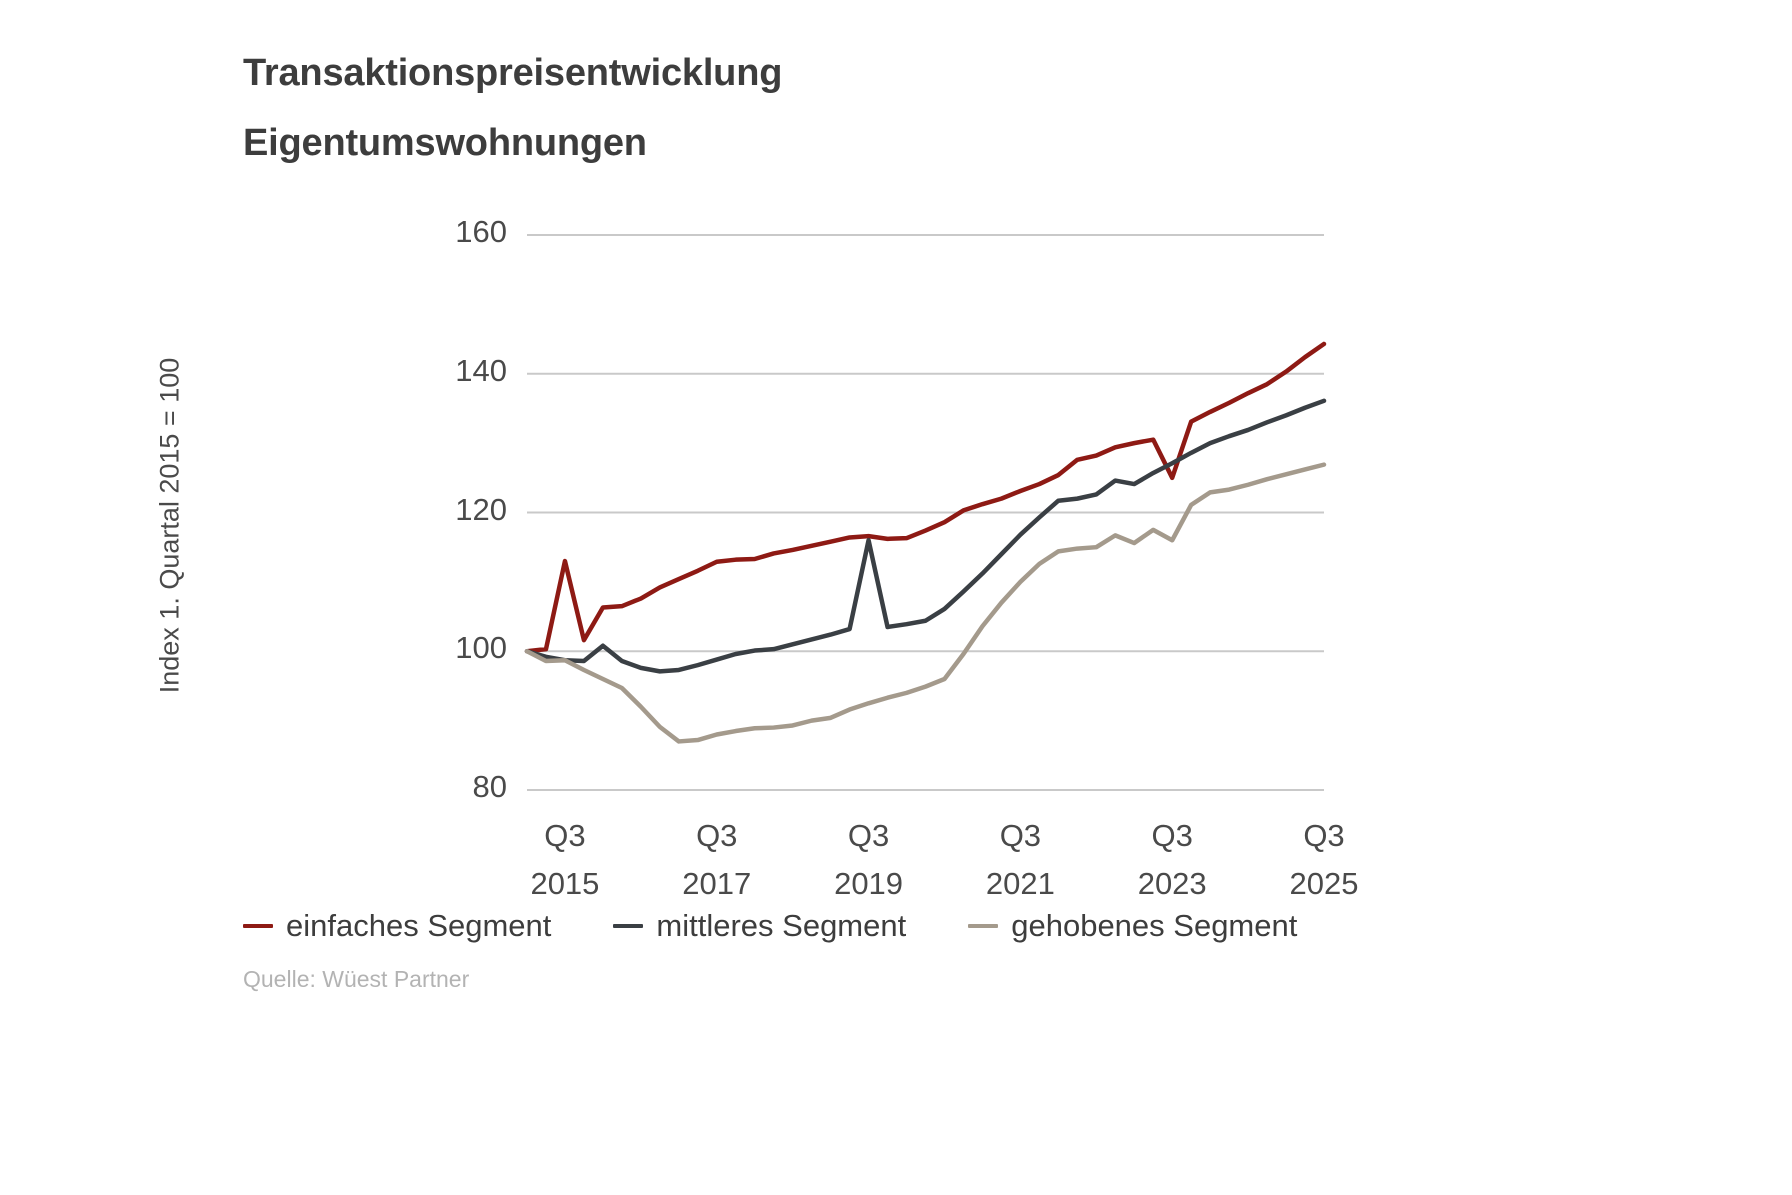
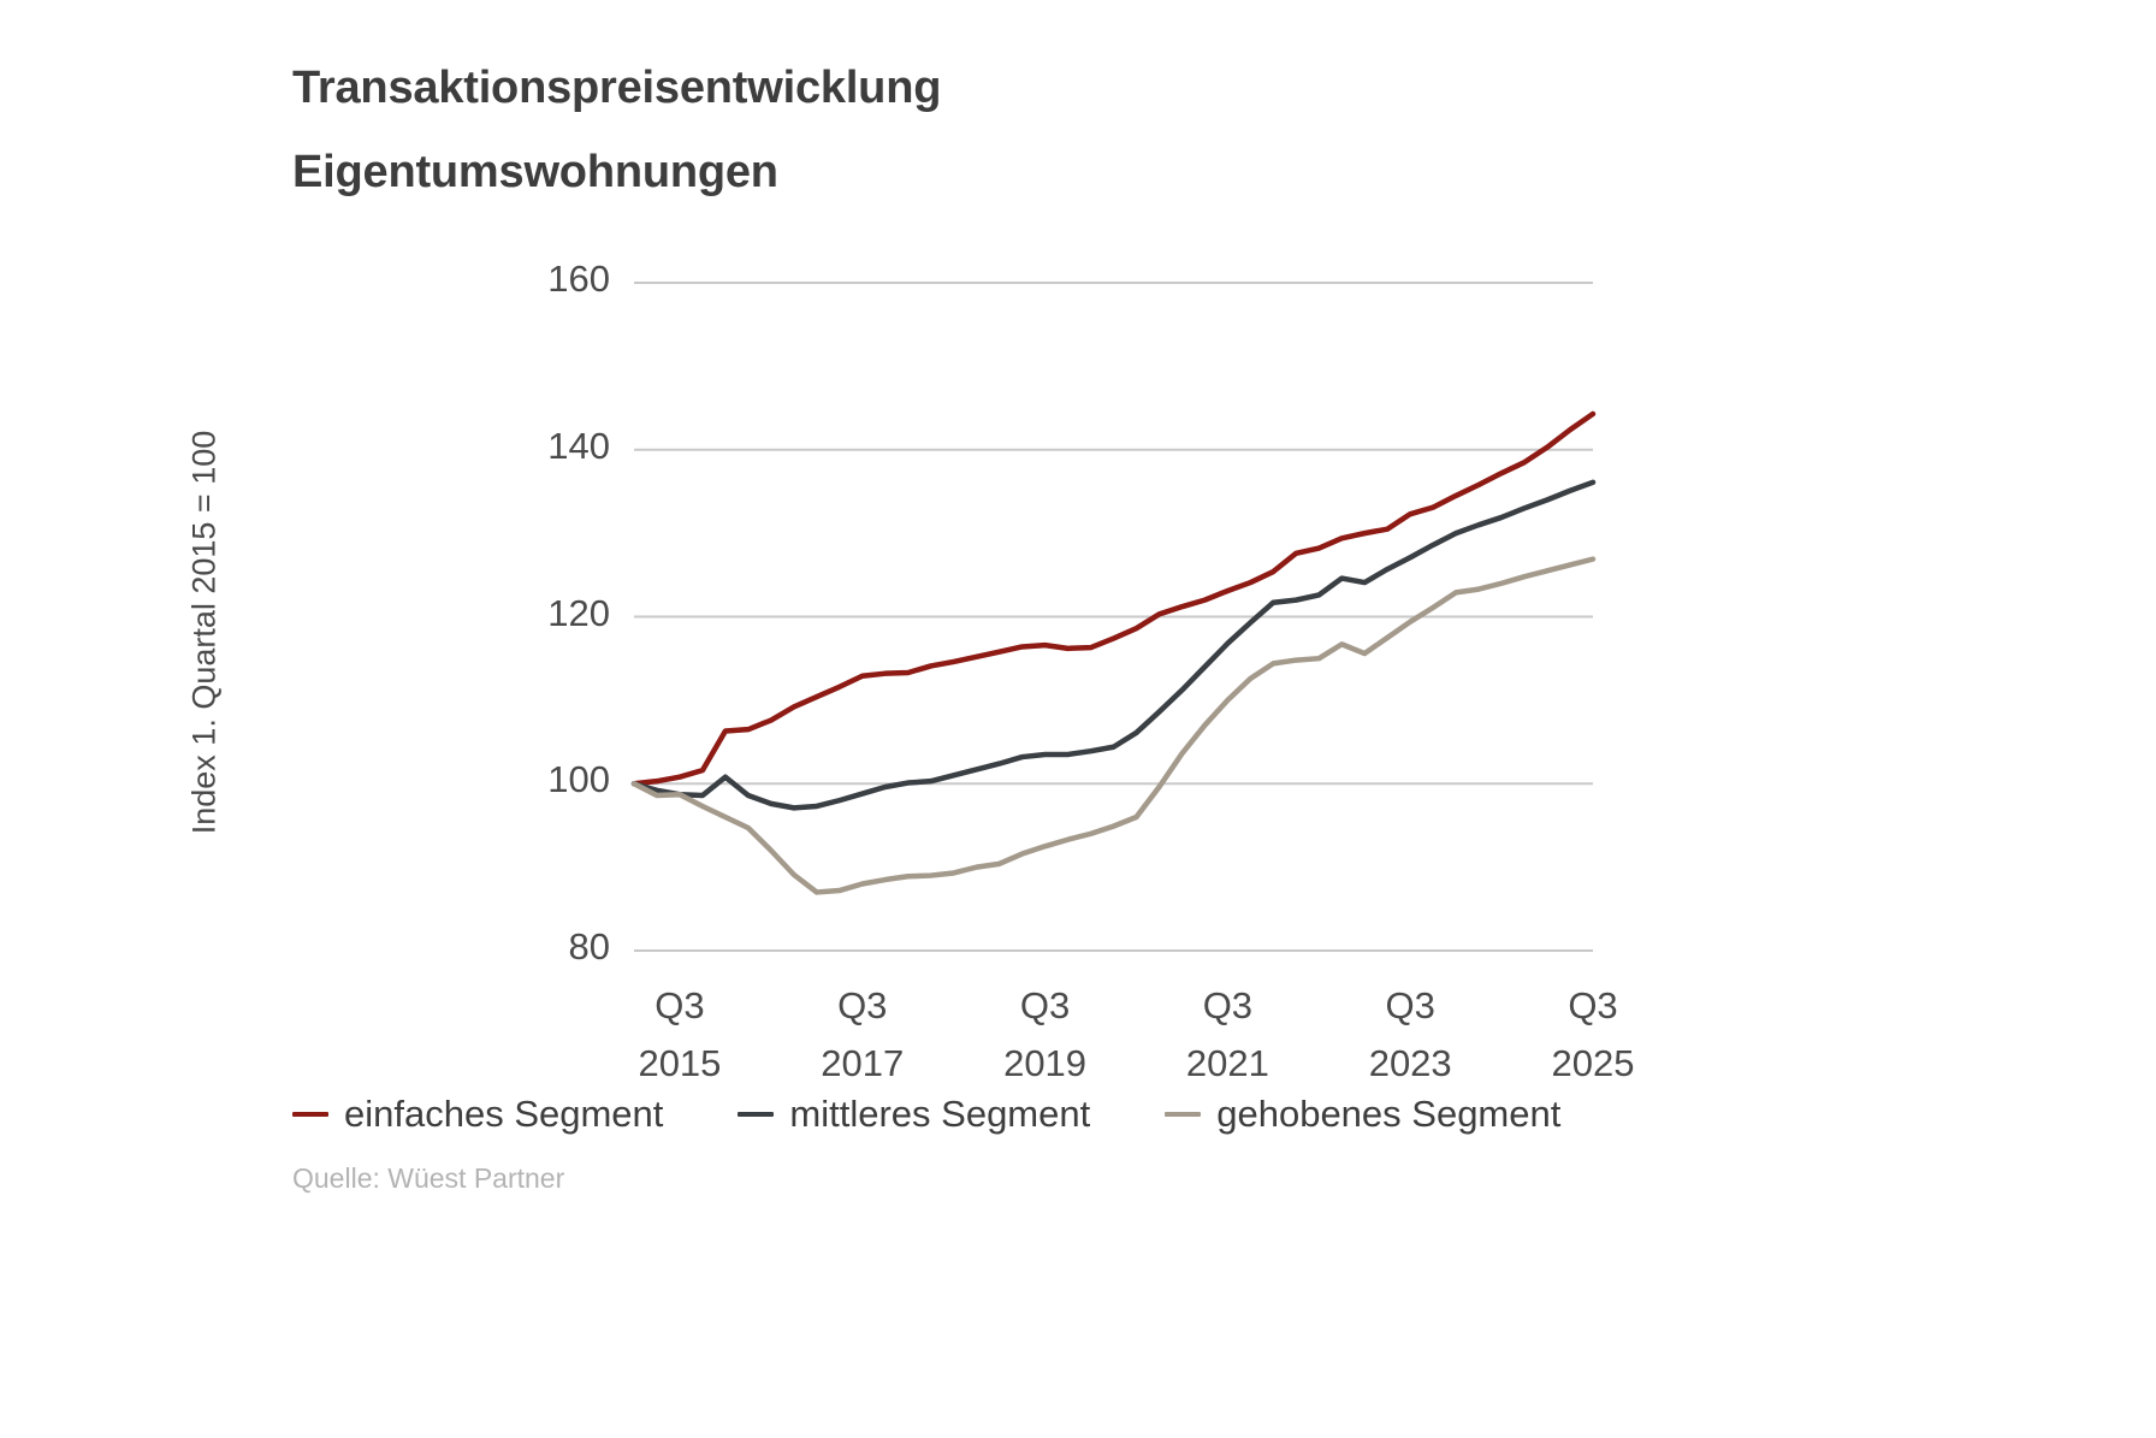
einfaches Segment/Q3 2015: 113 -> 101
mittleres Segment/Q3 2019: 116 -> 104
einfaches Segment/Q3 2023: 125 -> 132
gehobenes Segment/Q3 2023: 116 -> 119
